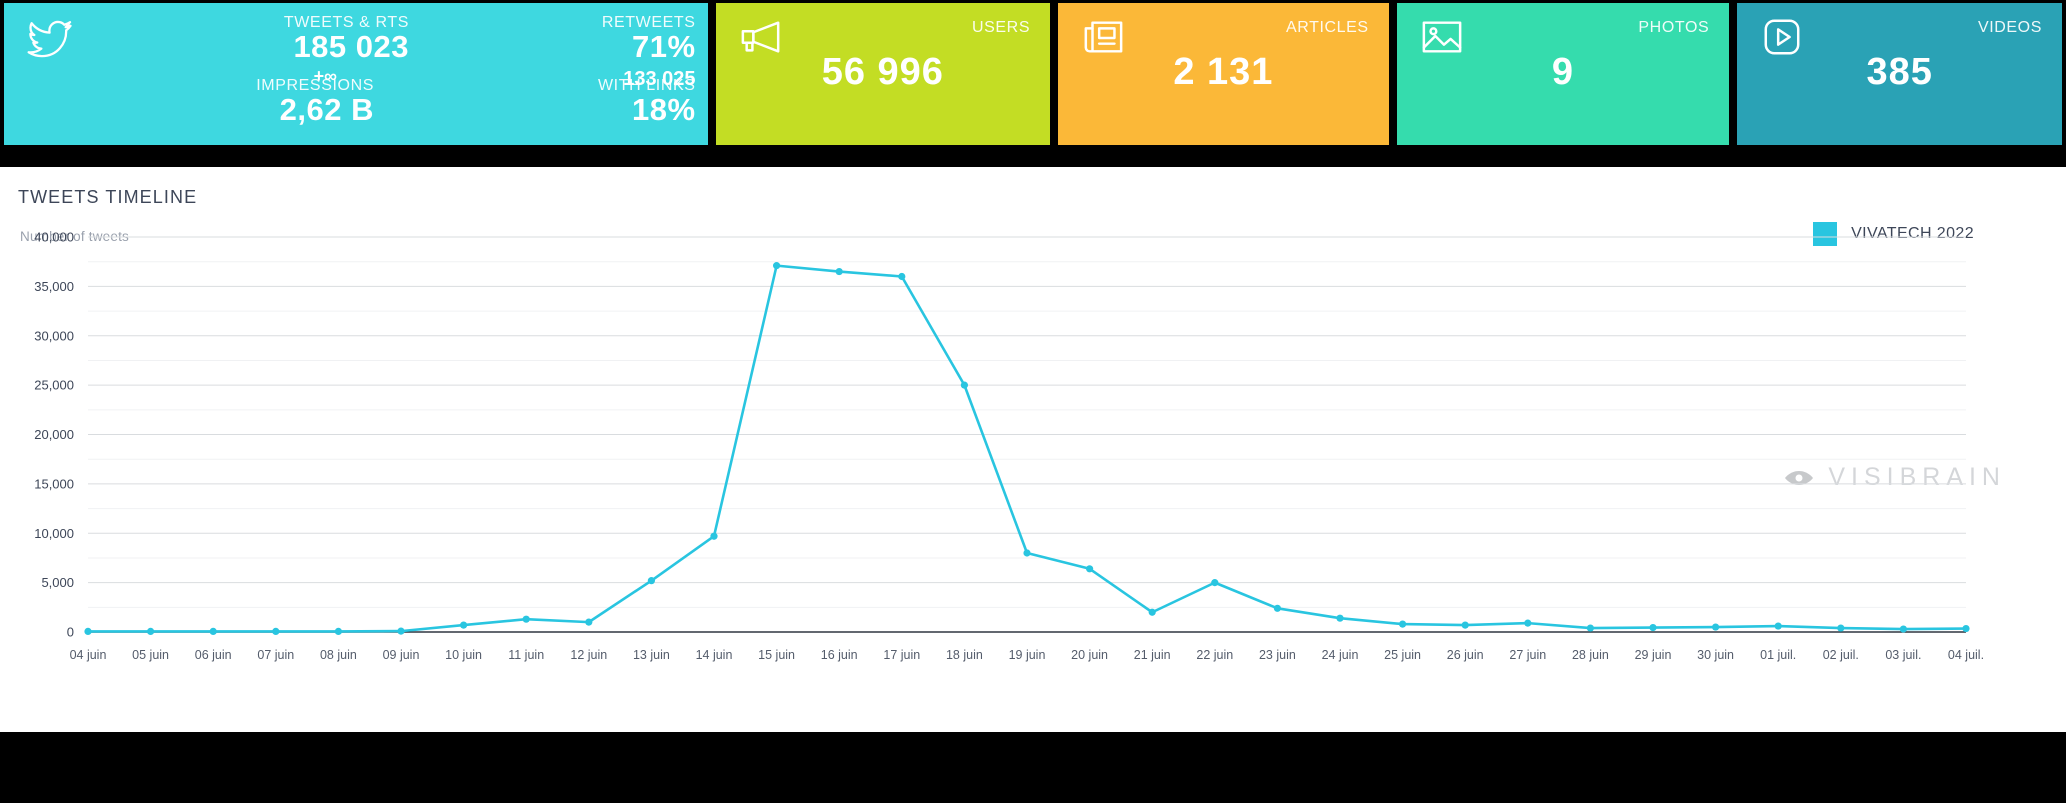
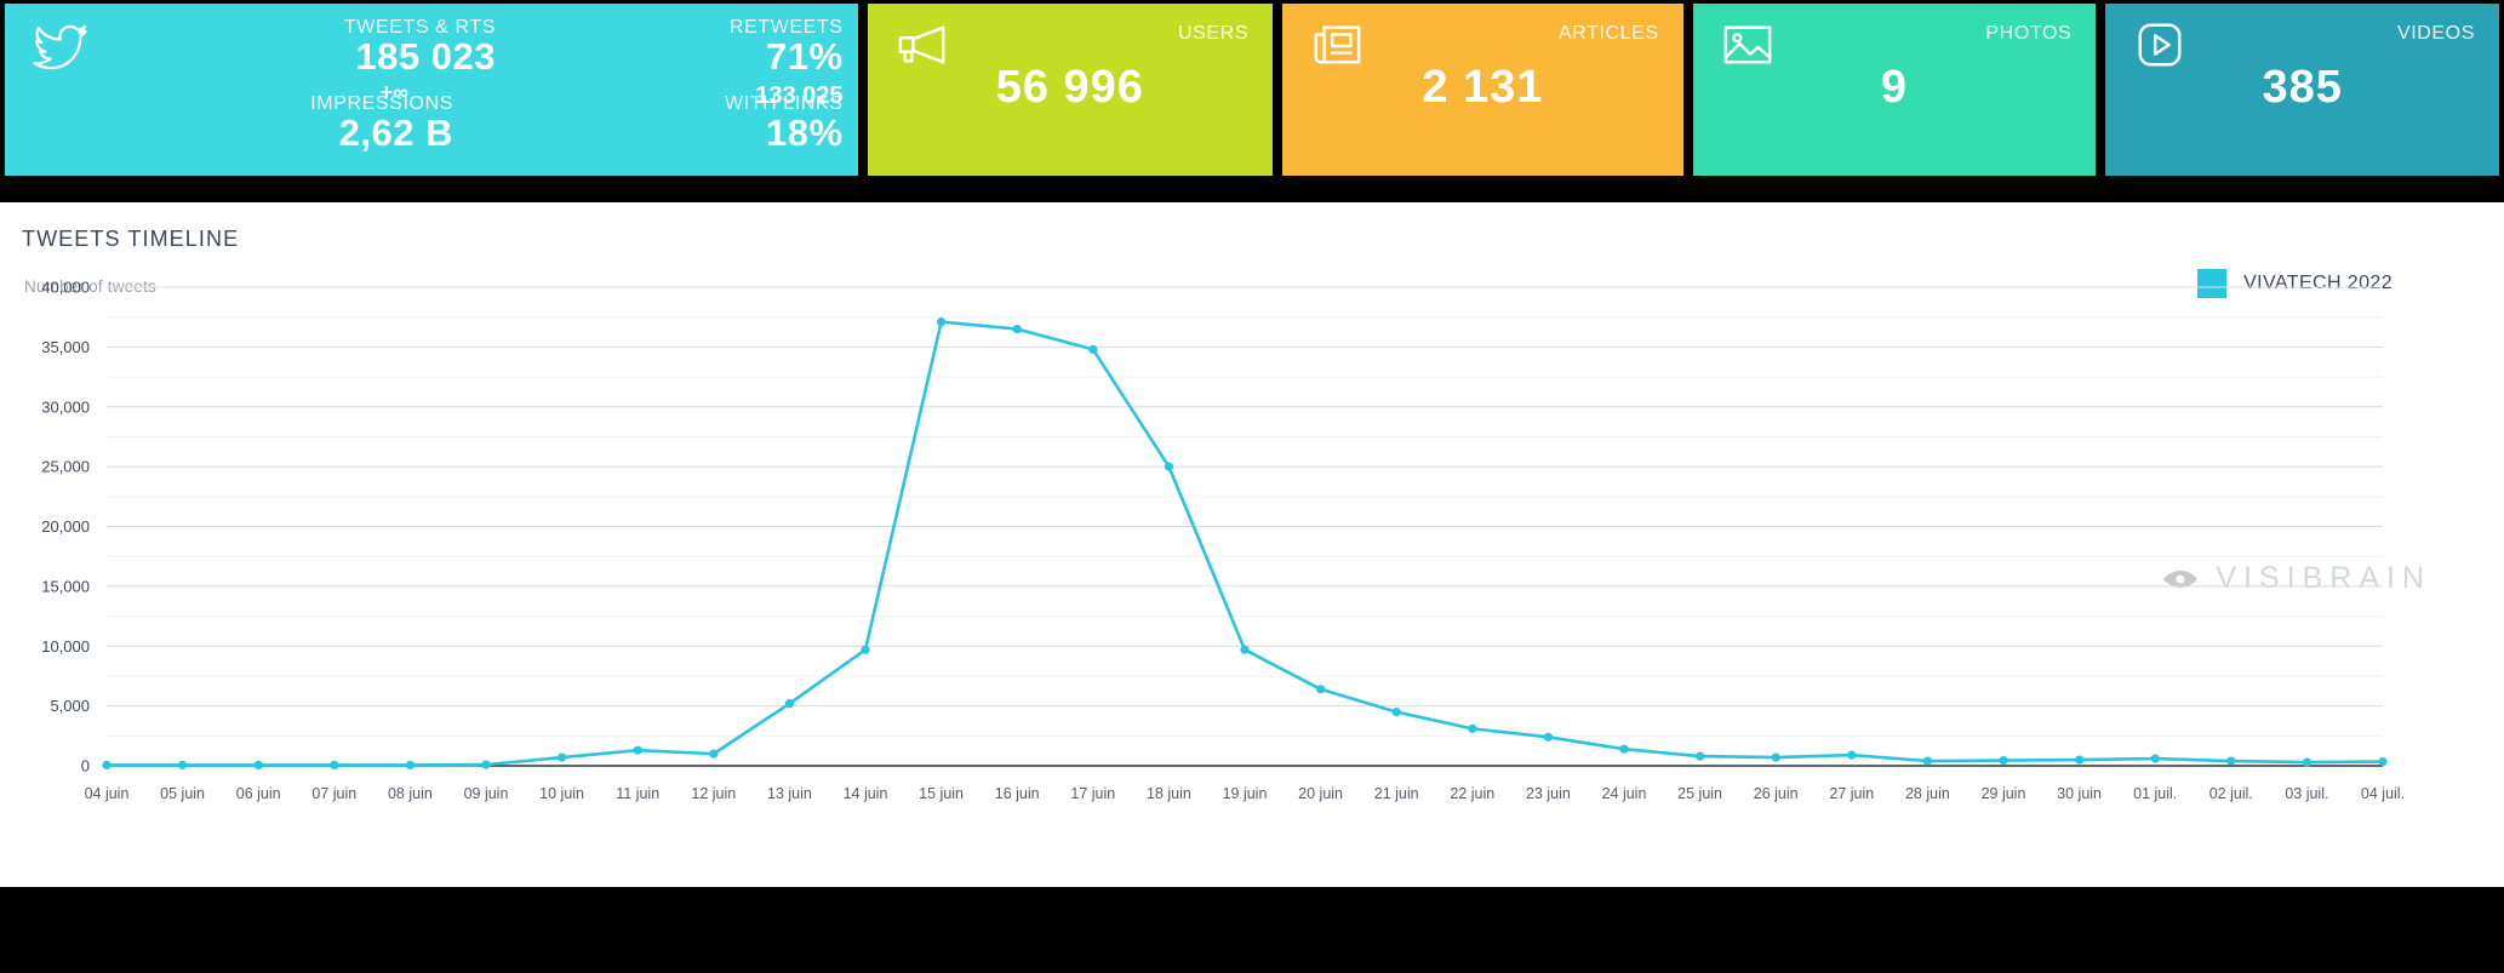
17 juin: 36000 -> 35000
19 juin: 8000 -> 10000
21 juin: 2000 -> 4000
22 juin: 5000 -> 3000
